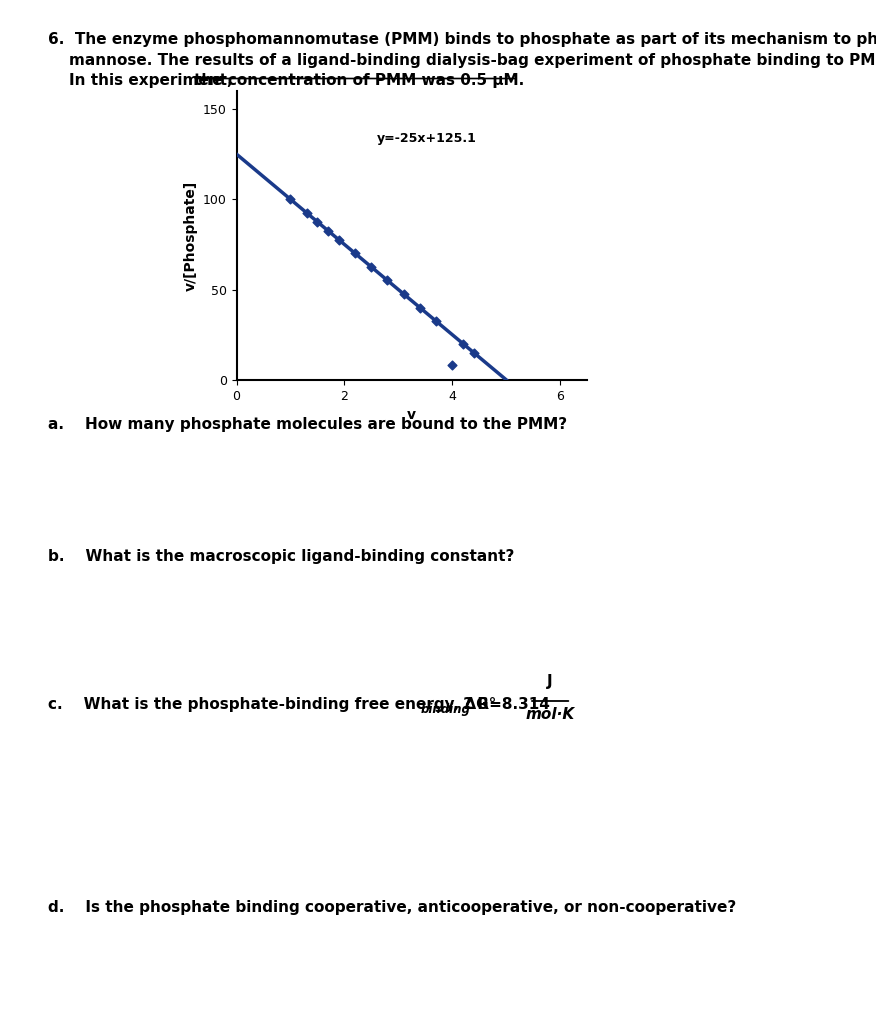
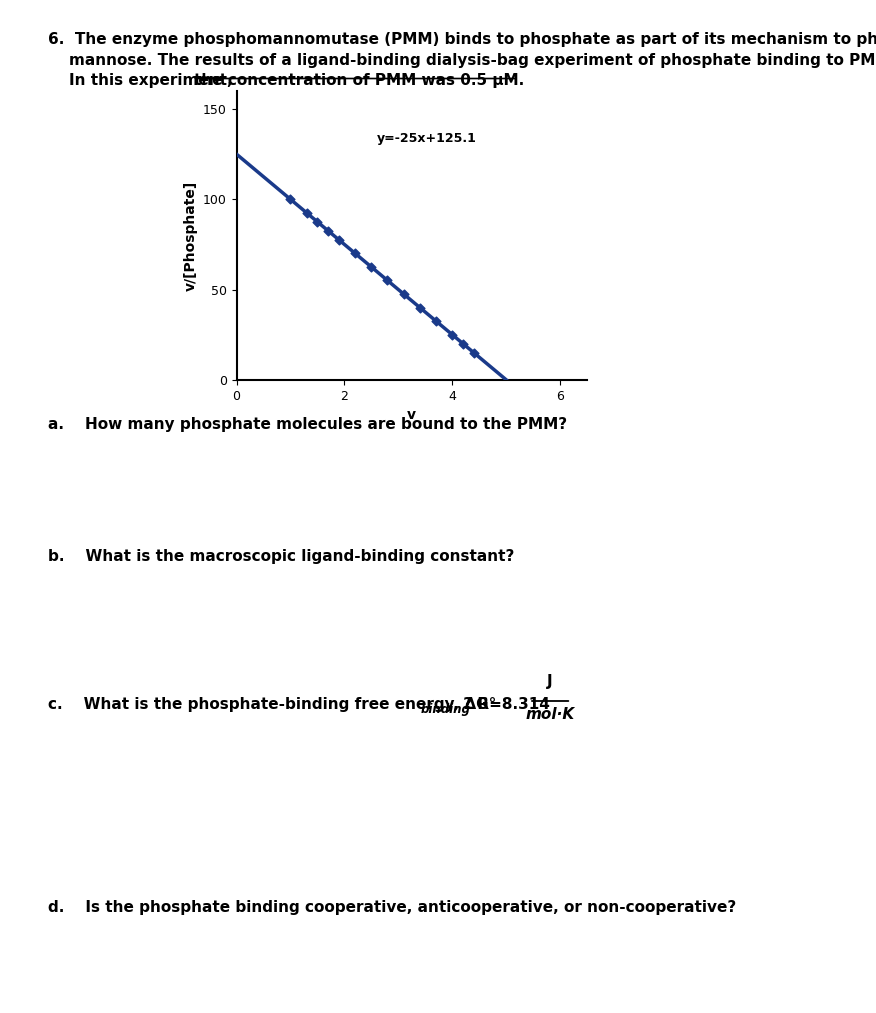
4: 8 -> 25
